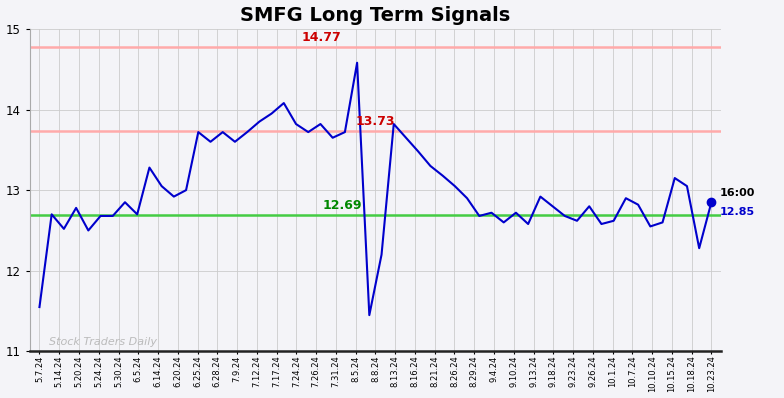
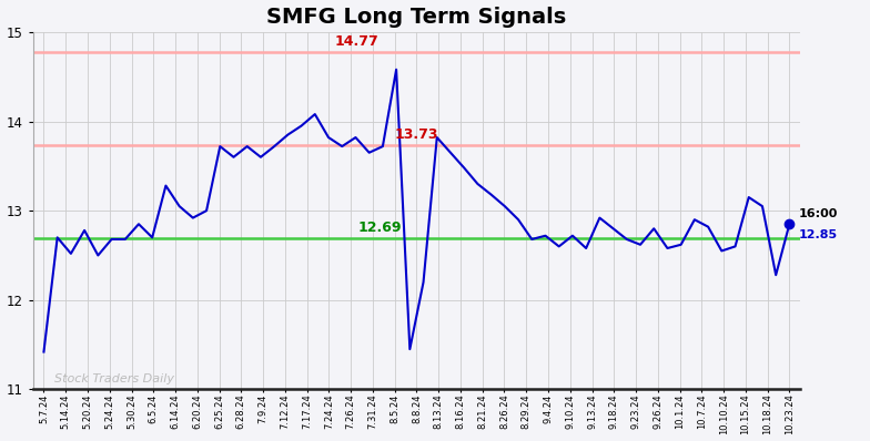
5.7.24: 11.55 -> 11.42
